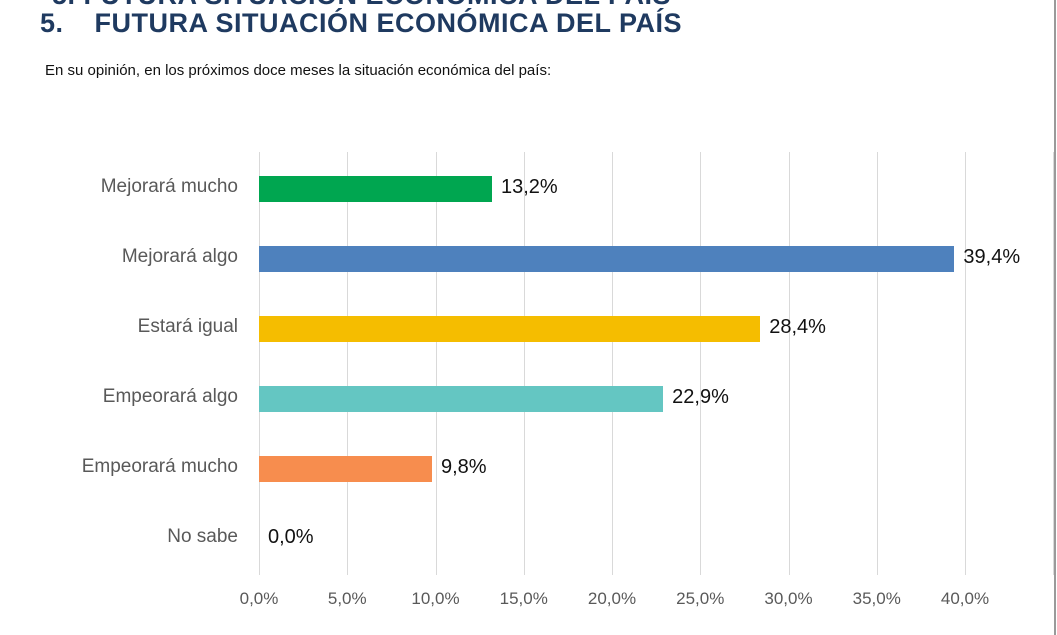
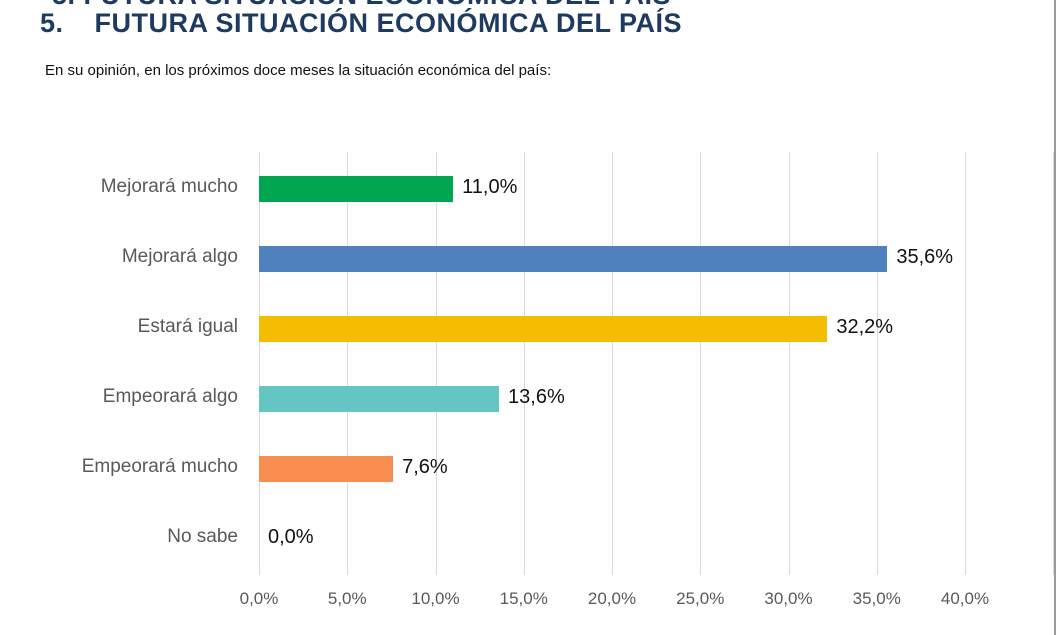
Mejorará mucho: 13,2% -> 11,0%
Mejorará algo: 39,4% -> 35,6%
Estará igual: 28,4% -> 32,2%
Empeorará algo: 22,9% -> 13,6%
Empeorará mucho: 9,8% -> 7,6%
